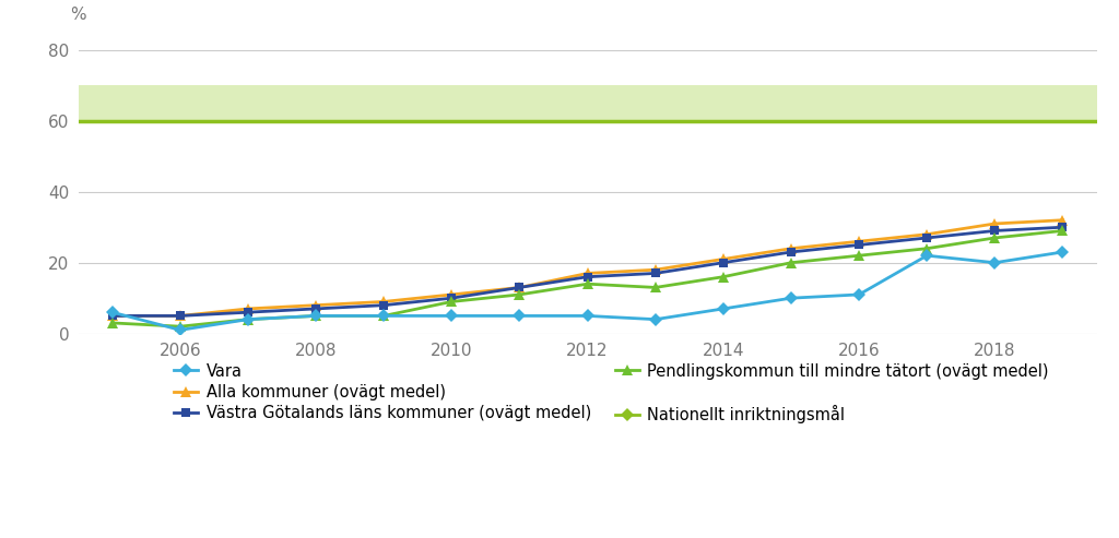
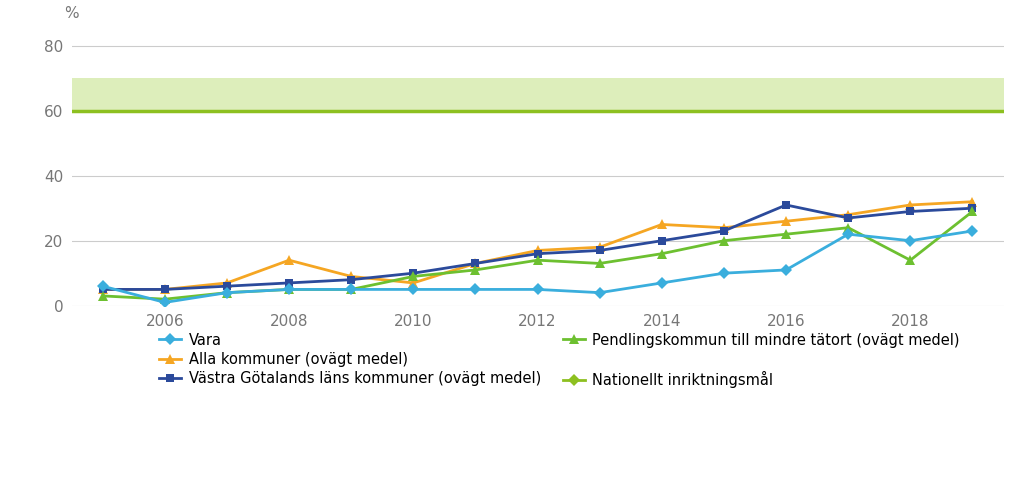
Alla kommuner (ovägt medel)/2008: 8 -> 14
Alla kommuner (ovägt medel)/2010: 11 -> 7
Alla kommuner (ovägt medel)/2014: 21 -> 25
Västra Götalands läns kommuner (ovägt medel)/2016: 25 -> 31
Pendlingskommun till mindre tätort (ovägt medel)/2018: 27 -> 14
